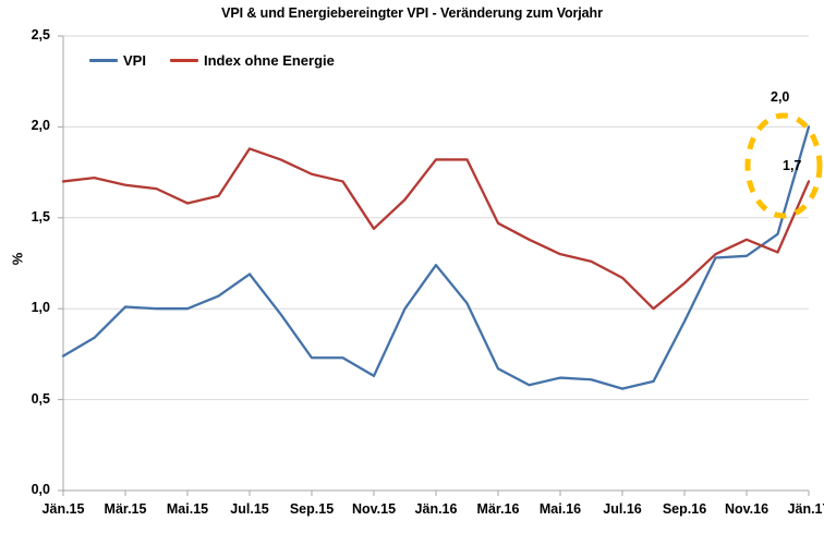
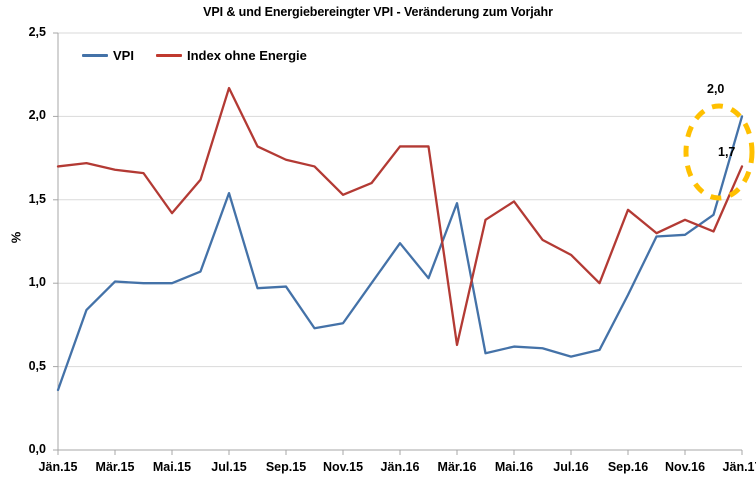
VPI/Jän.15: 0,74 -> 0,36
Index ohne Energie/Mai.15: 1,58 -> 1,42
VPI/Jul.15: 1,19 -> 1,54
Index ohne Energie/Jul.15: 1,88 -> 2,17
VPI/Sep.15: 0,73 -> 0,98
VPI/Nov.15: 0,63 -> 0,76
Index ohne Energie/Nov.15: 1,44 -> 1,53
VPI/Mär.16: 0,67 -> 1,48
Index ohne Energie/Mär.16: 1,47 -> 0,63
Index ohne Energie/Mai.16: 1,30 -> 1,49
Index ohne Energie/Sep.16: 1,14 -> 1,44
